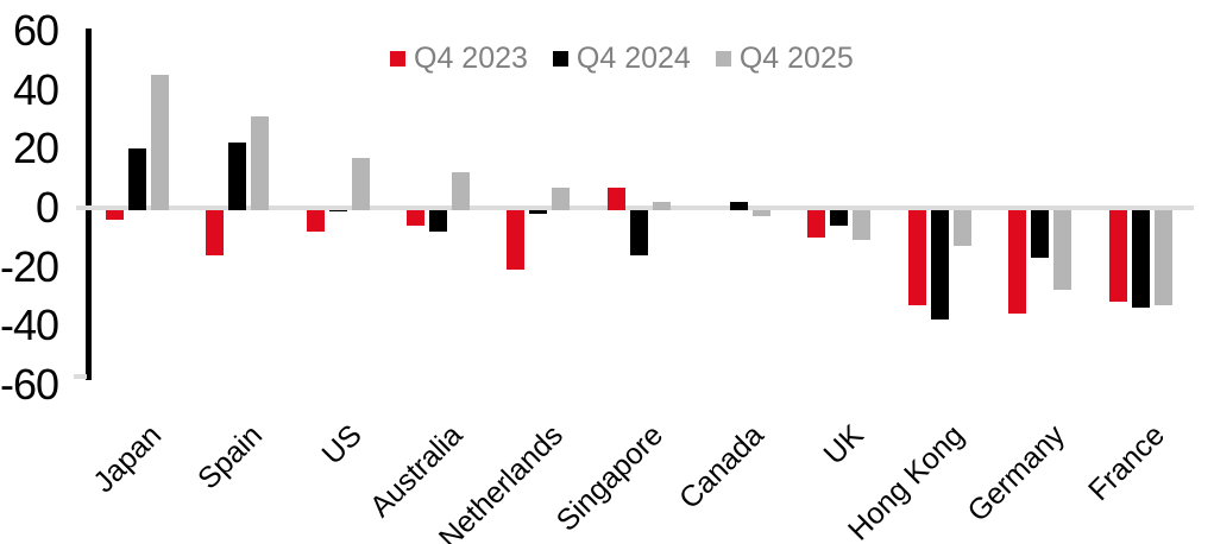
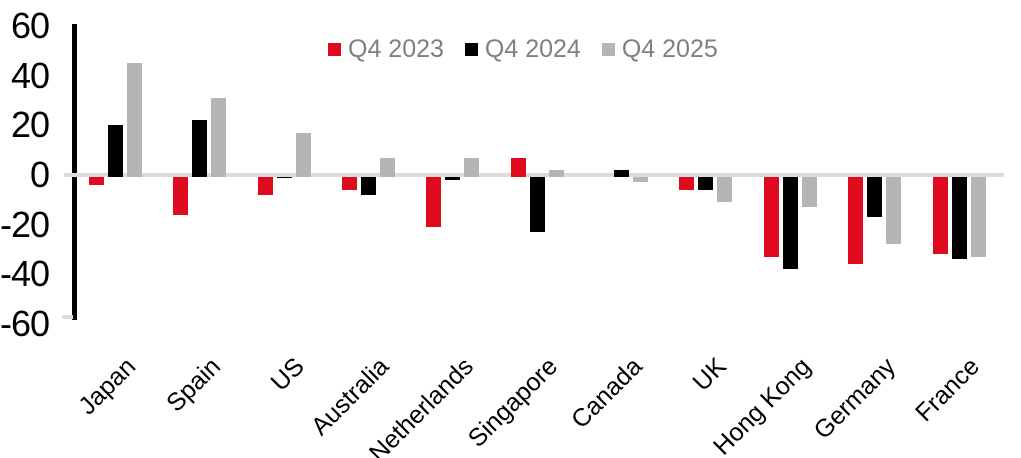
Q4 2025/Australia: 12 -> 7
Q4 2024/Singapore: -16 -> -23
Q4 2023/UK: -10 -> -6
